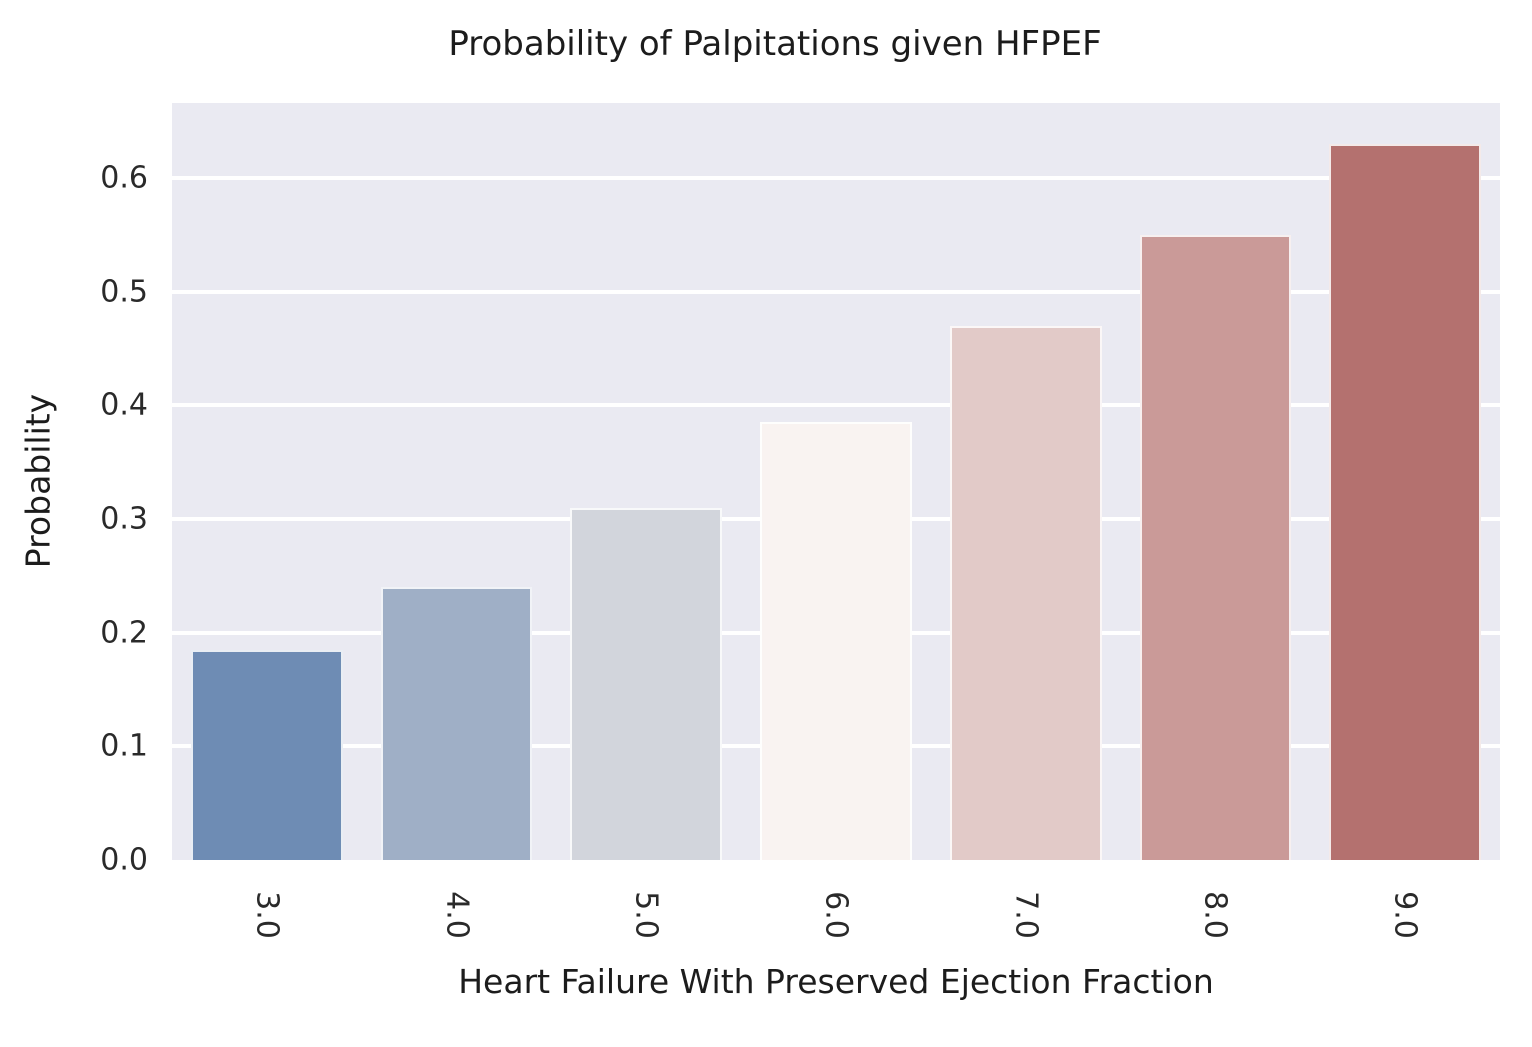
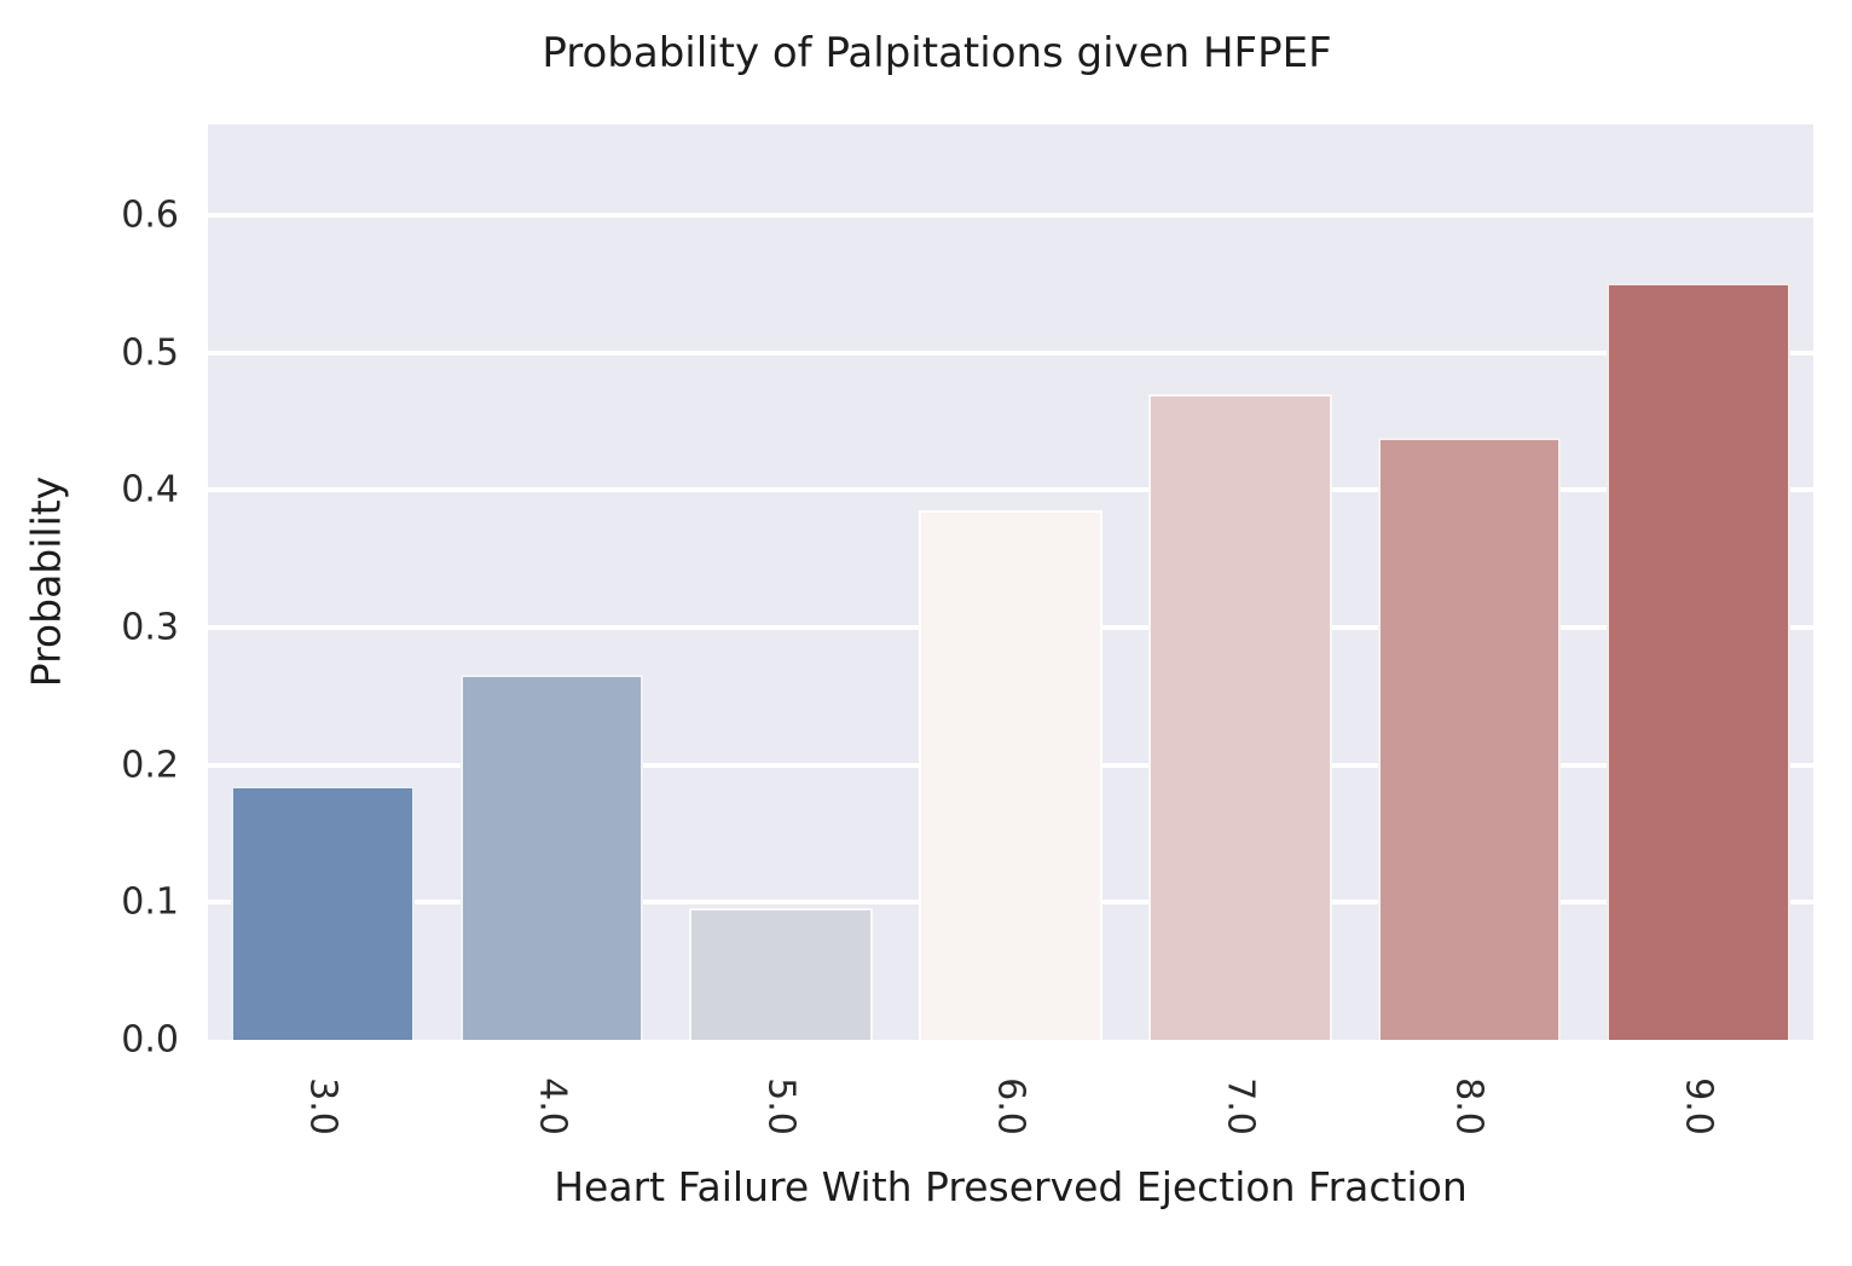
4.0: 0.240 -> 0.266
5.0: 0.310 -> 0.096
8.0: 0.550 -> 0.438
9.0: 0.630 -> 0.551
